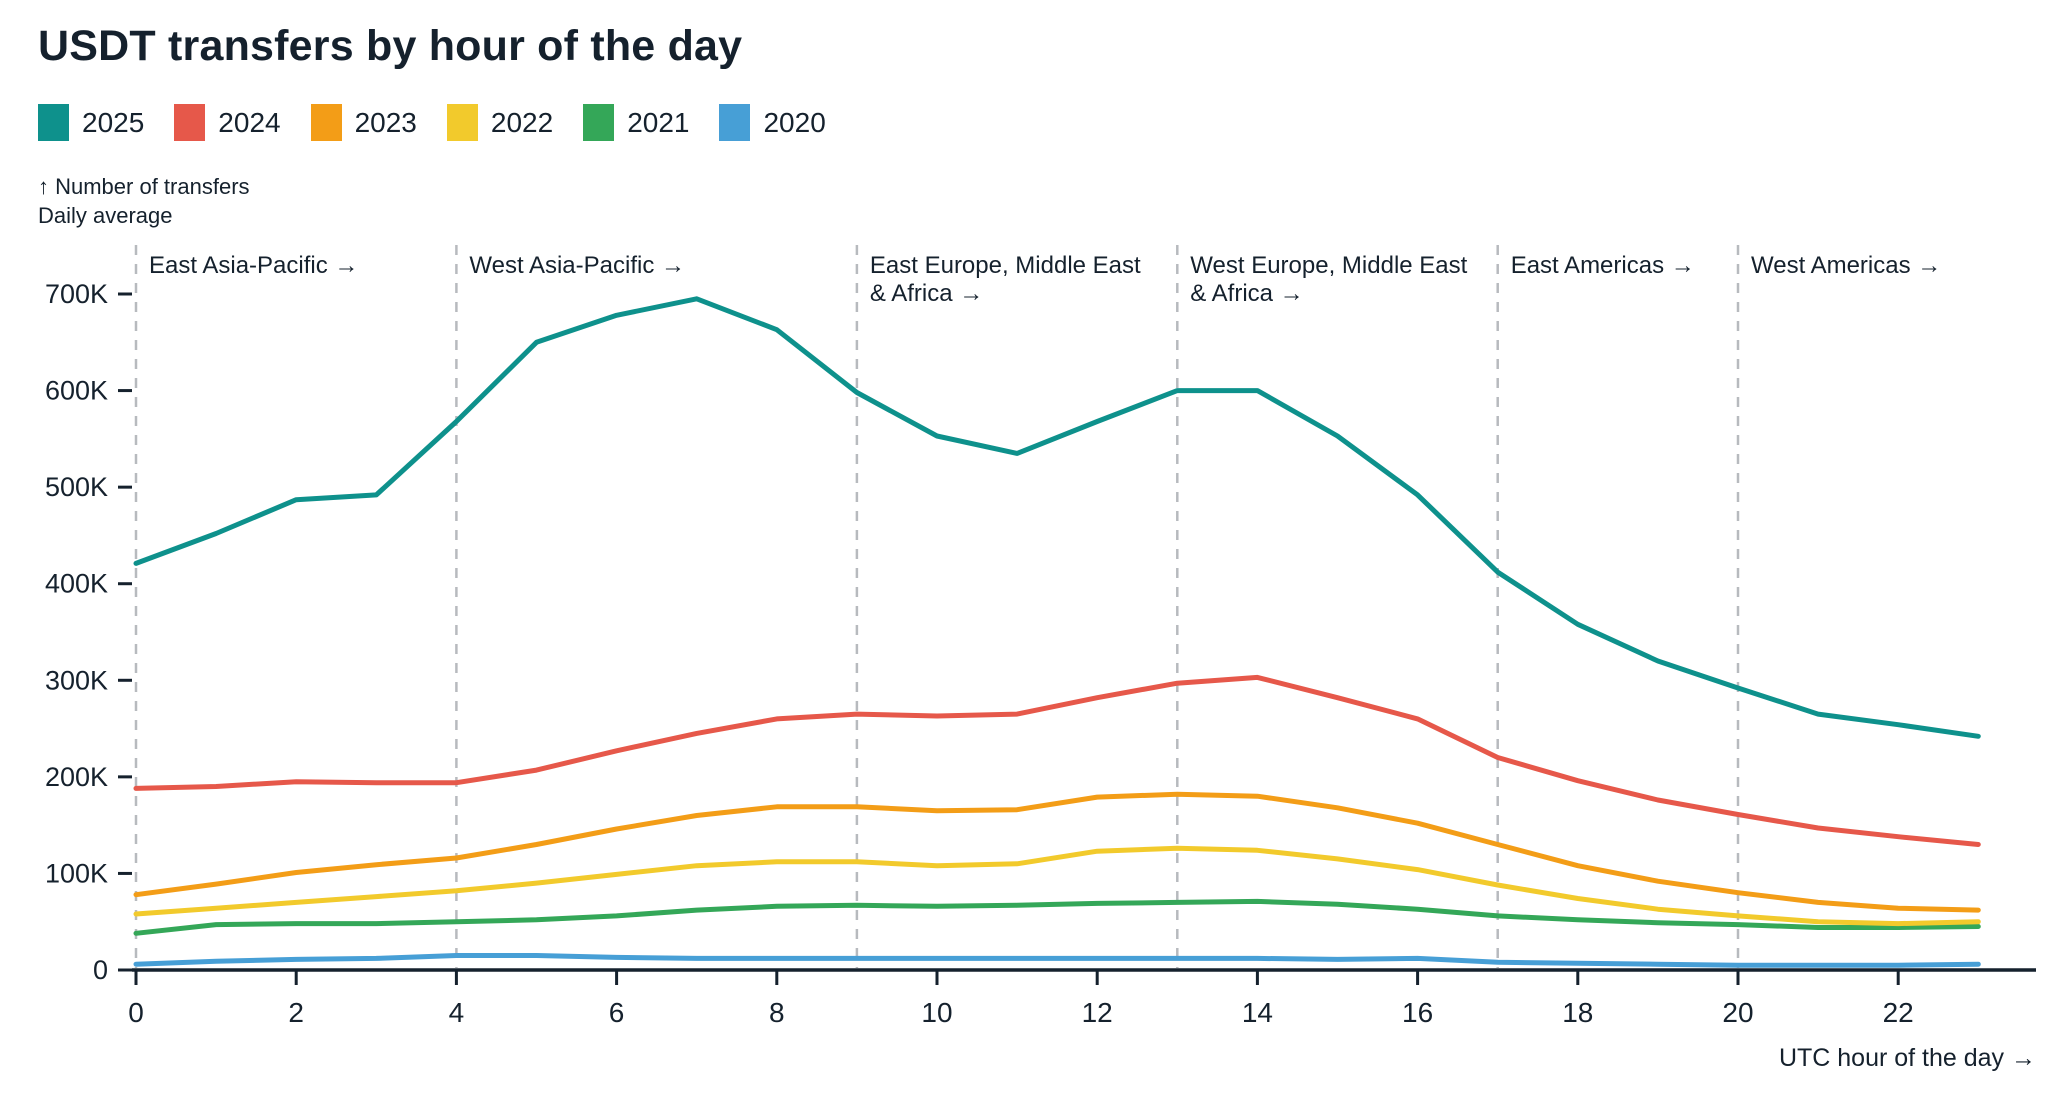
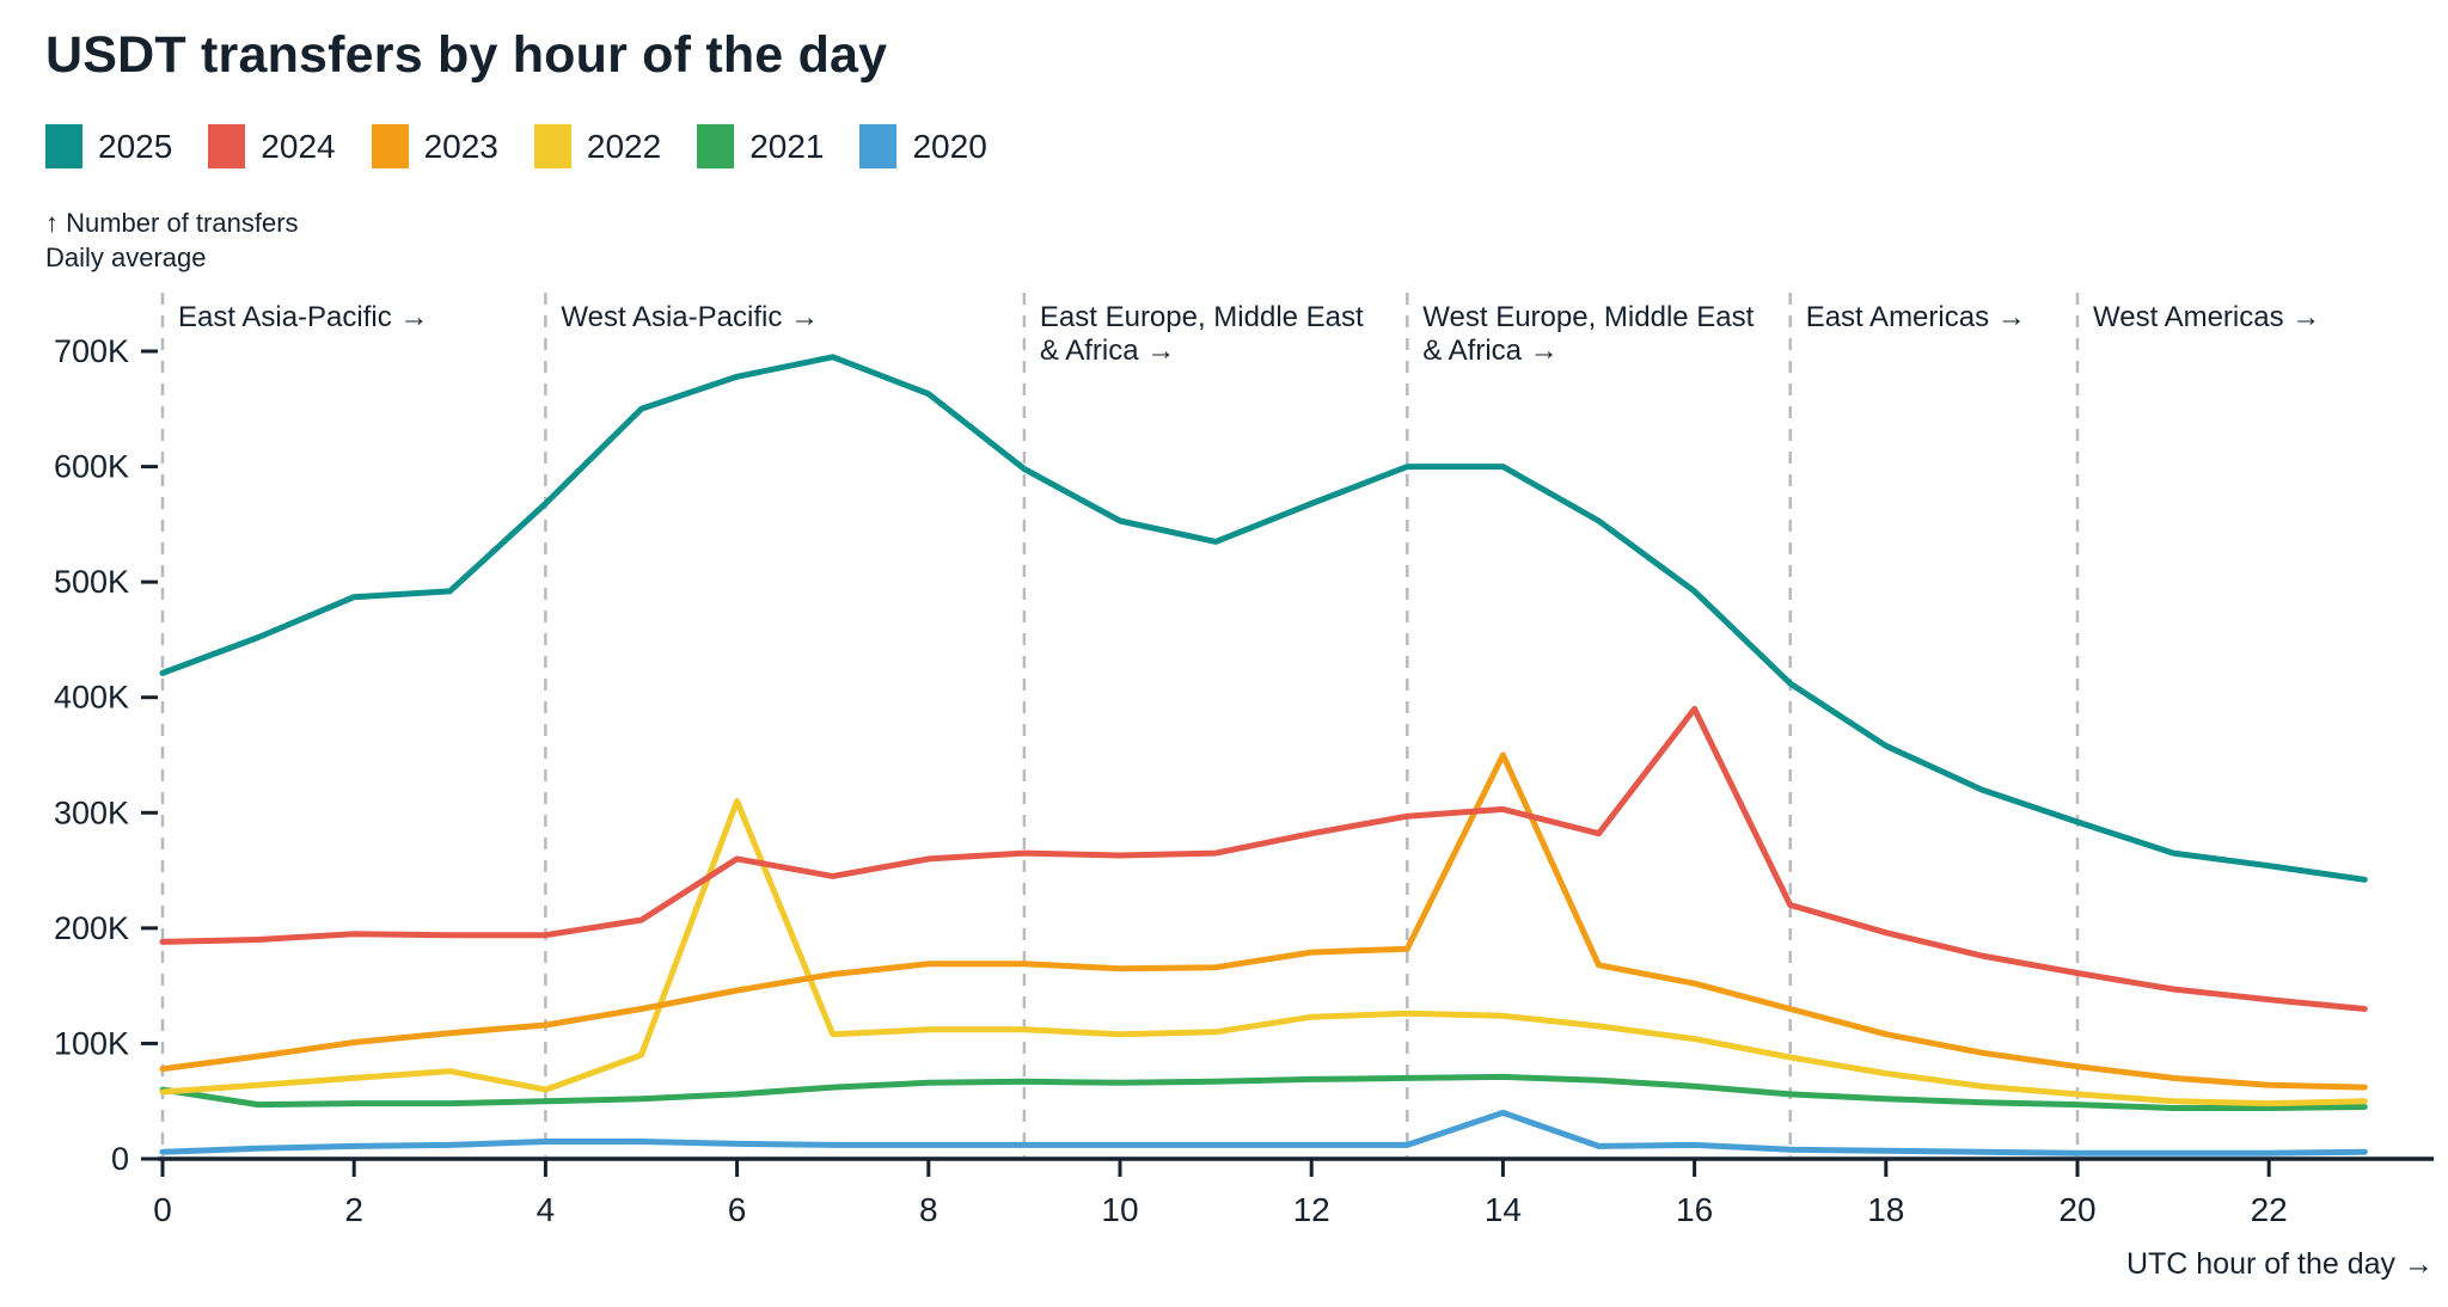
2021/0: 40K -> 60K
2022/4: 80K -> 60K
2024/6: 230K -> 260K
2022/6: 100K -> 310K
2023/14: 180K -> 350K
2020/14: 10K -> 40K
2024/16: 260K -> 390K
